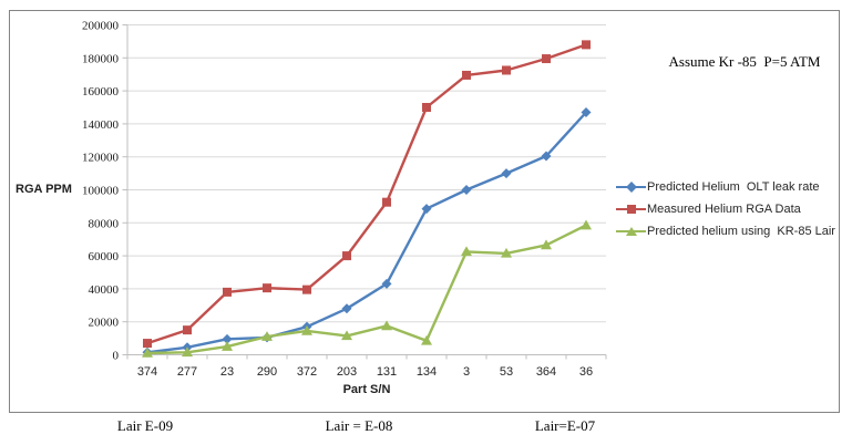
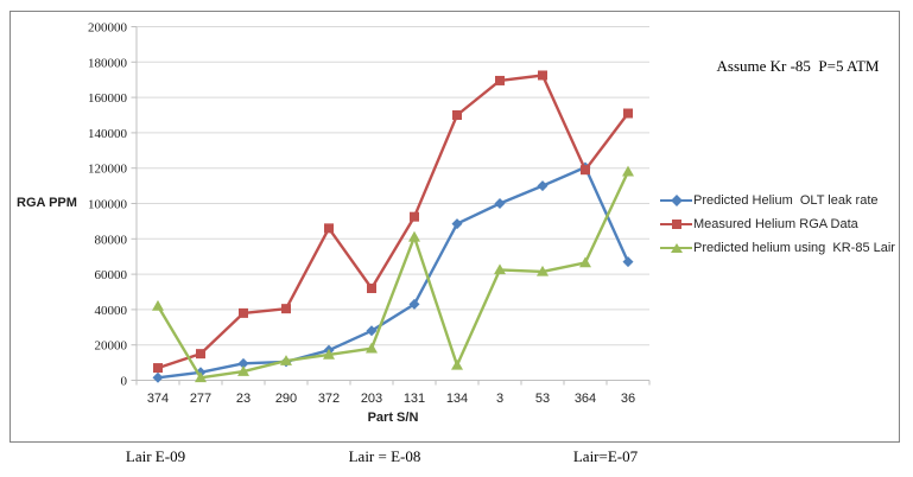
Predicted helium using KR-85 Lair/374: 1000 -> 42000
Measured Helium RGA Data/372: 40000 -> 86000
Measured Helium RGA Data/203: 60000 -> 52000
Predicted helium using KR-85 Lair/203: 12000 -> 18000
Predicted helium using KR-85 Lair/131: 18000 -> 81000
Measured Helium RGA Data/364: 180000 -> 119000
Predicted Helium OLT leak rate/36: 147000 -> 67000
Measured Helium RGA Data/36: 188000 -> 151000
Predicted helium using KR-85 Lair/36: 78000 -> 118000
